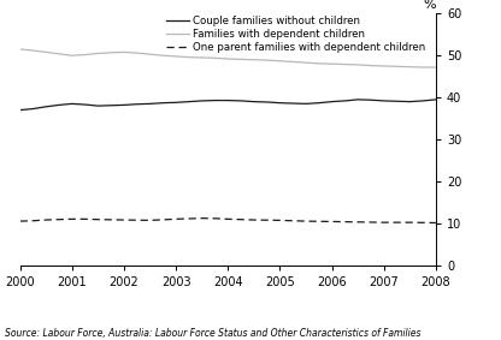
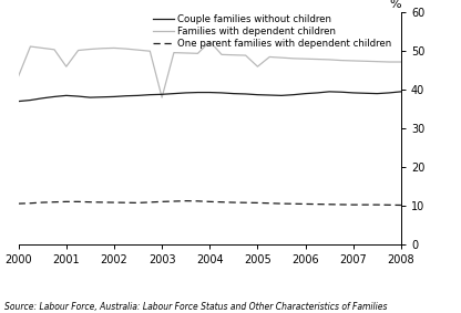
Families with dependent children/2000: 51.5 -> 43.5
Families with dependent children/2001: 50.0 -> 46.0
Families with dependent children/2003: 49.8 -> 38.0
Families with dependent children/2004: 49.2 -> 52.5
Families with dependent children/2005: 48.7 -> 46.0
